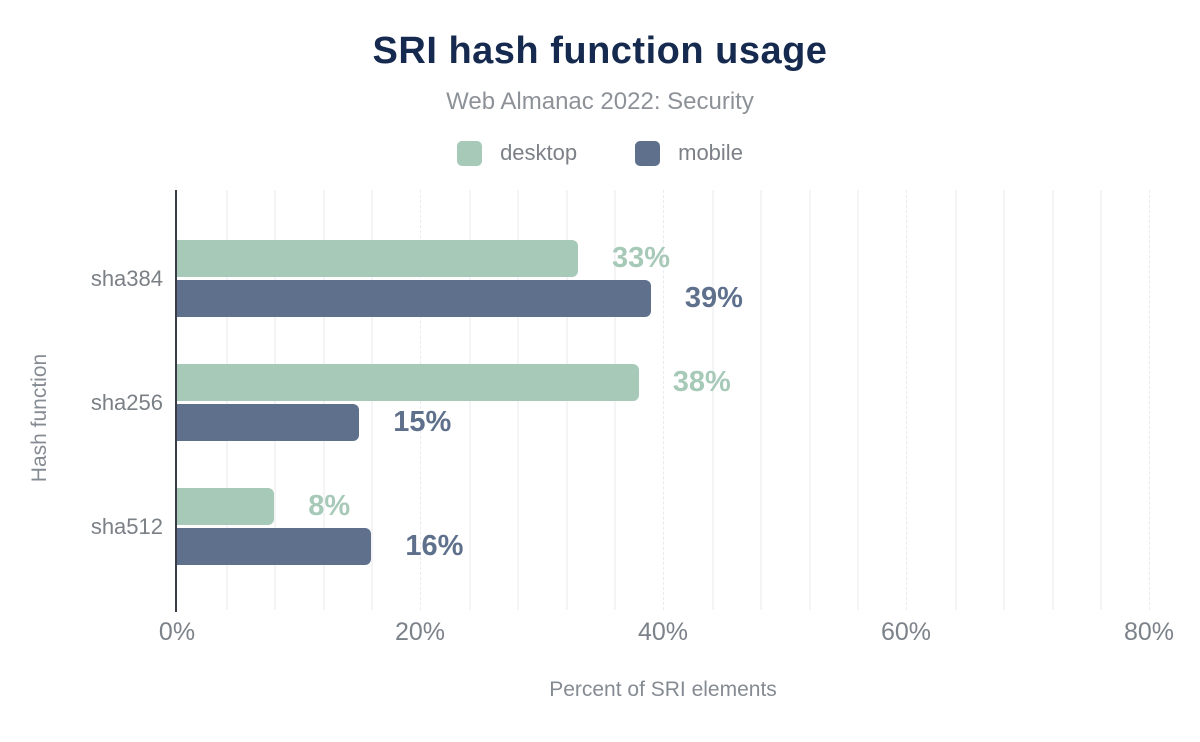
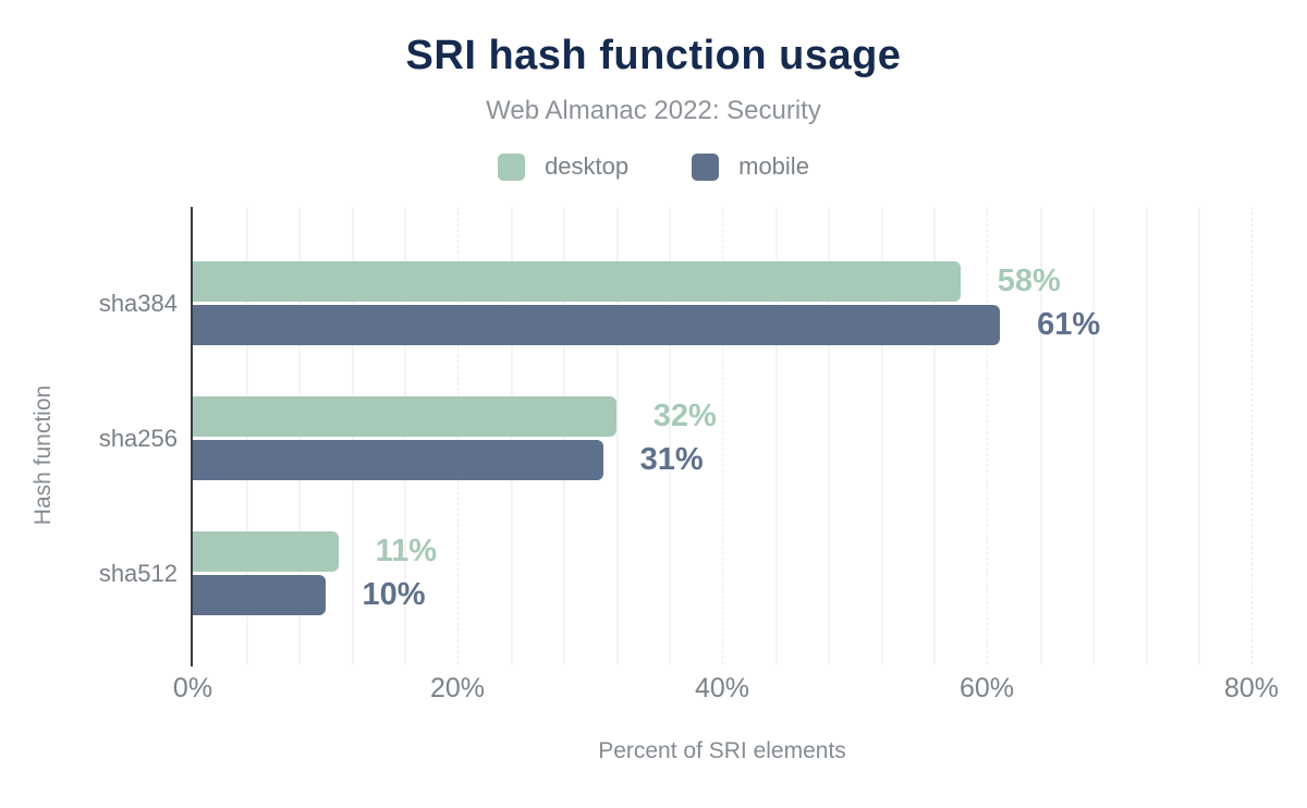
desktop/sha384: 33% -> 58%
mobile/sha384: 39% -> 61%
desktop/sha256: 38% -> 32%
mobile/sha256: 15% -> 31%
desktop/sha512: 8% -> 11%
mobile/sha512: 16% -> 10%
